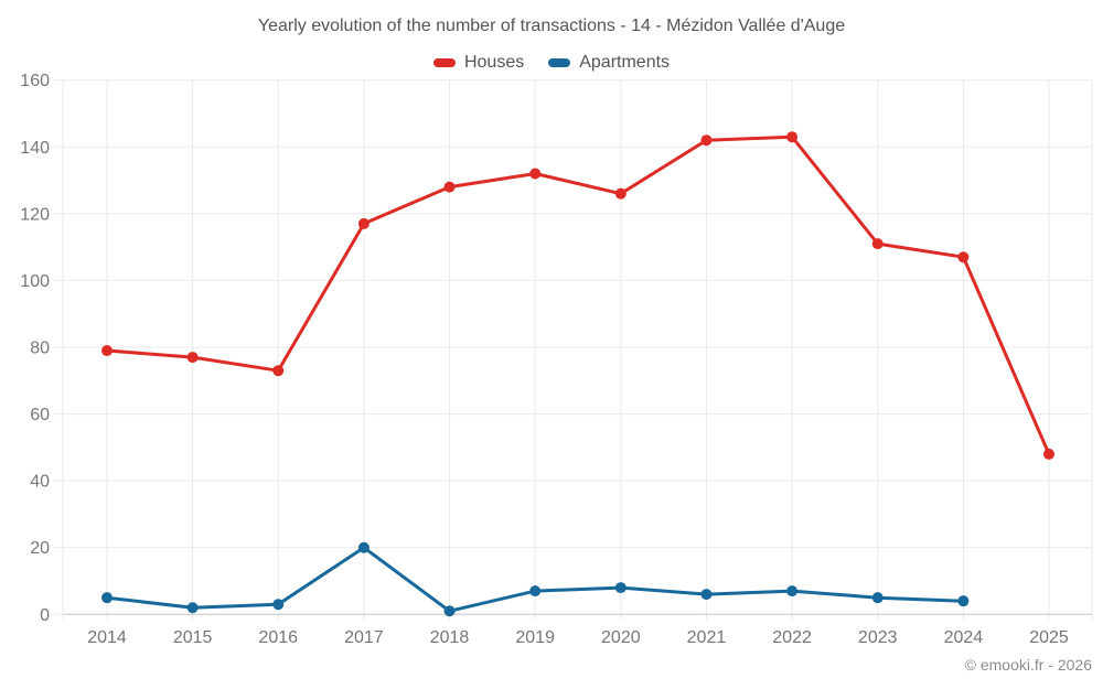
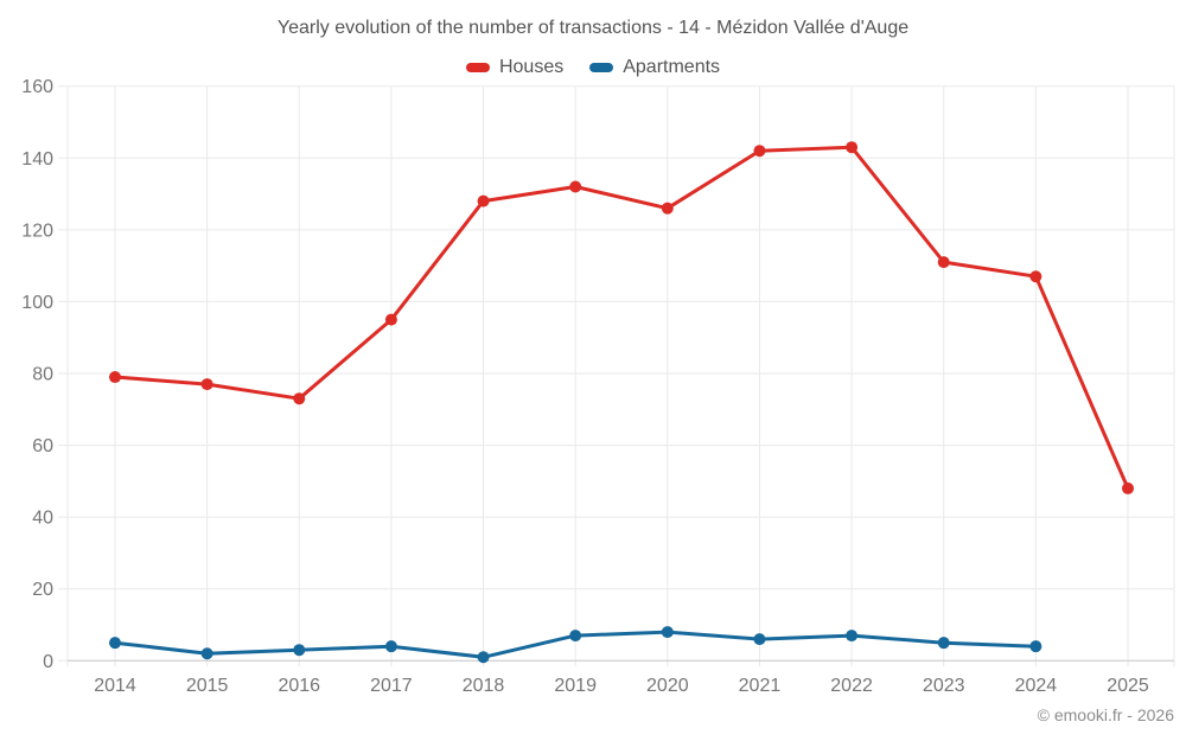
Houses/2017: 117 -> 95
Apartments/2017: 20 -> 4
